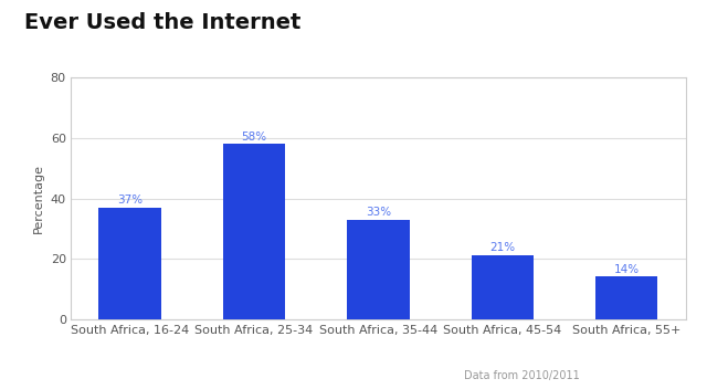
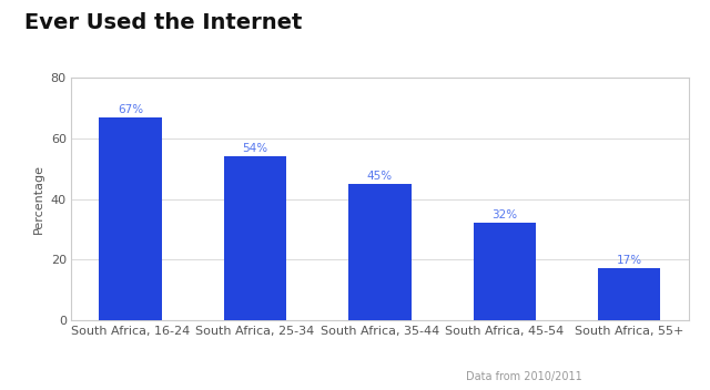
South Africa, 16-24: 37% -> 67%
South Africa, 25-34: 58% -> 54%
South Africa, 35-44: 33% -> 45%
South Africa, 45-54: 21% -> 32%
South Africa, 55+: 14% -> 17%
